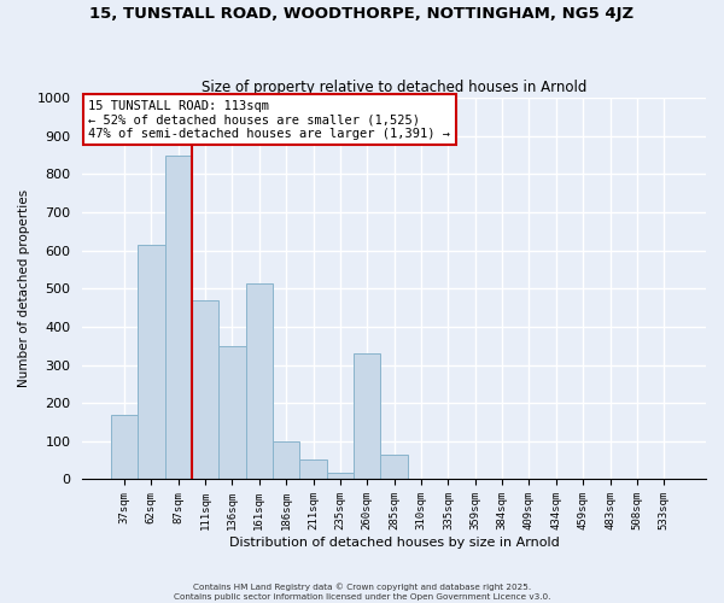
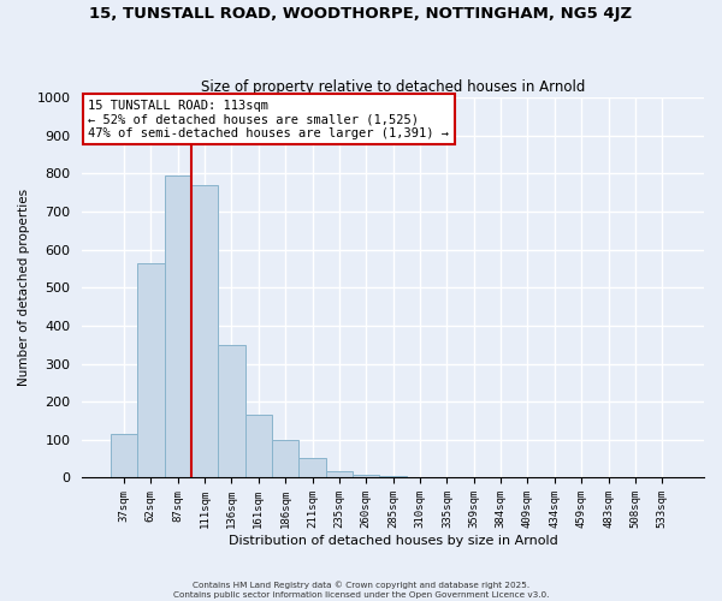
37sqm: 170 -> 115
62sqm: 615 -> 565
87sqm: 850 -> 795
111sqm: 470 -> 770
161sqm: 515 -> 165
260sqm: 330 -> 8
285sqm: 65 -> 5
